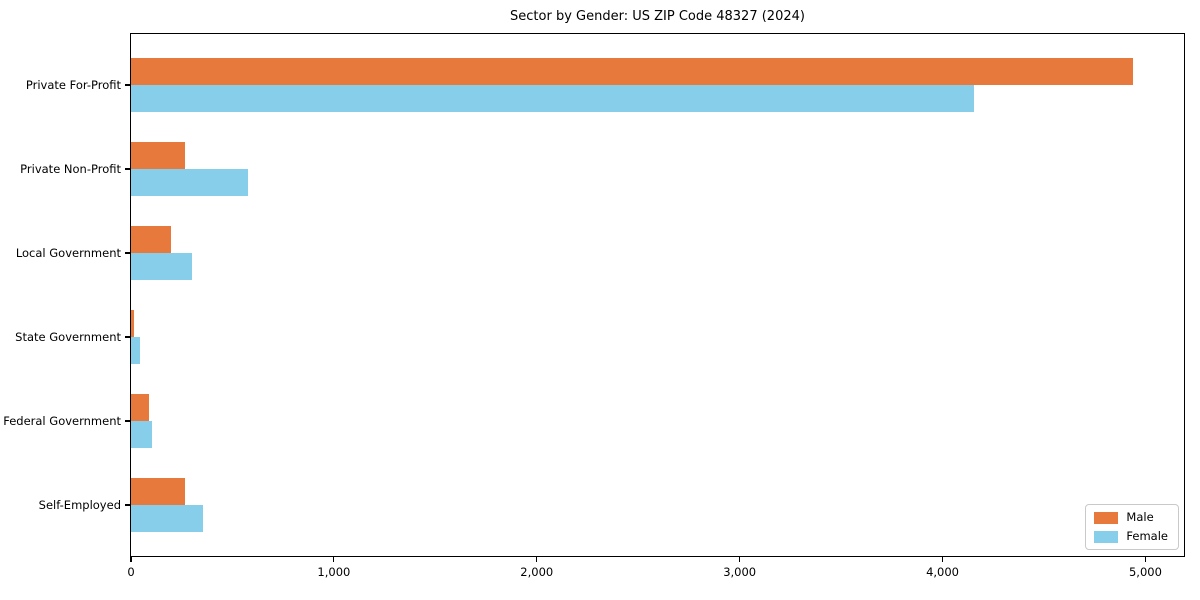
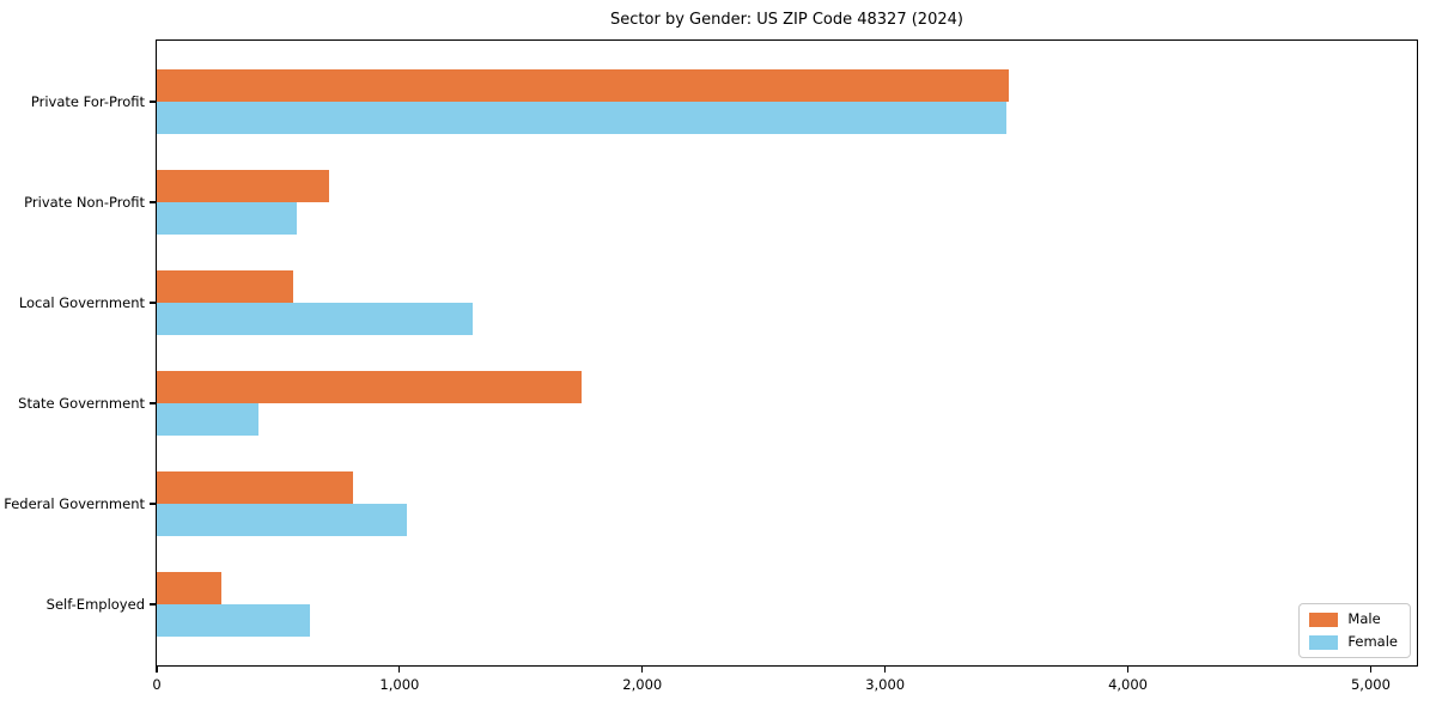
Male/Private For-Profit: 4940 -> 3510
Female/Private For-Profit: 4160 -> 3500
Male/Private Non-Profit: 260 -> 710
Male/Local Government: 200 -> 560
Female/Local Government: 300 -> 1300
Male/State Government: 20 -> 1750
Female/State Government: 40 -> 420
Male/Federal Government: 90 -> 810
Female/Federal Government: 100 -> 1030
Female/Self-Employed: 360 -> 630
